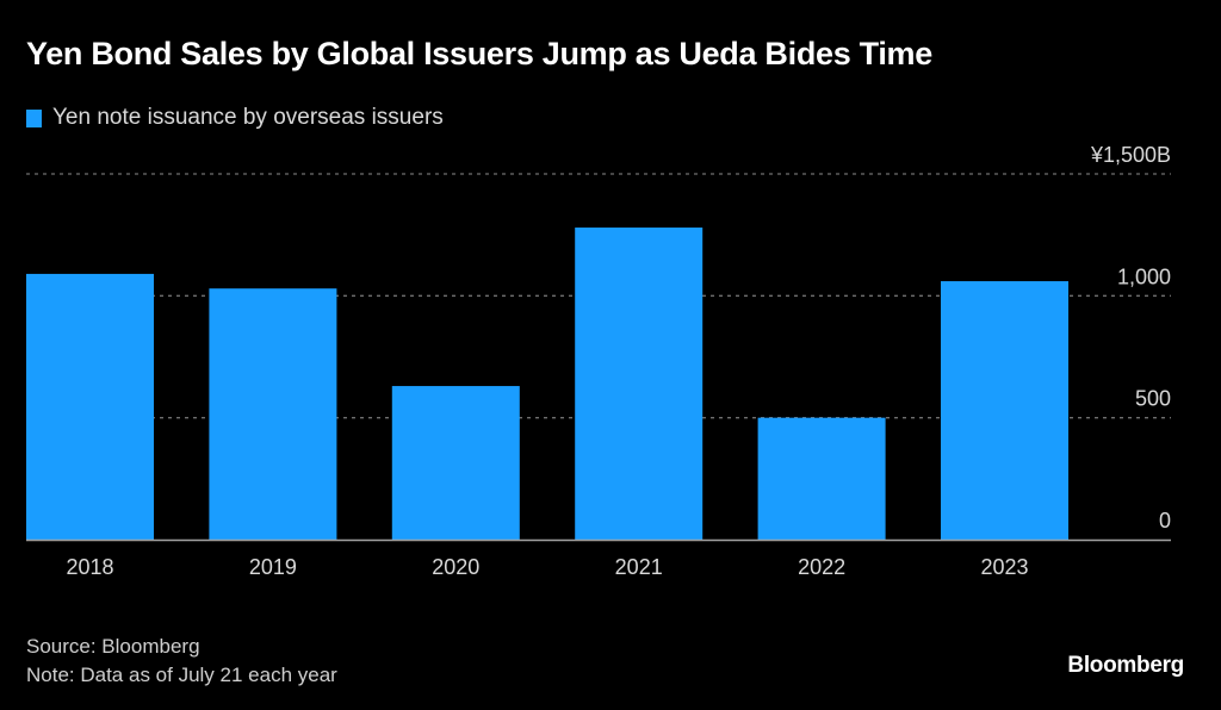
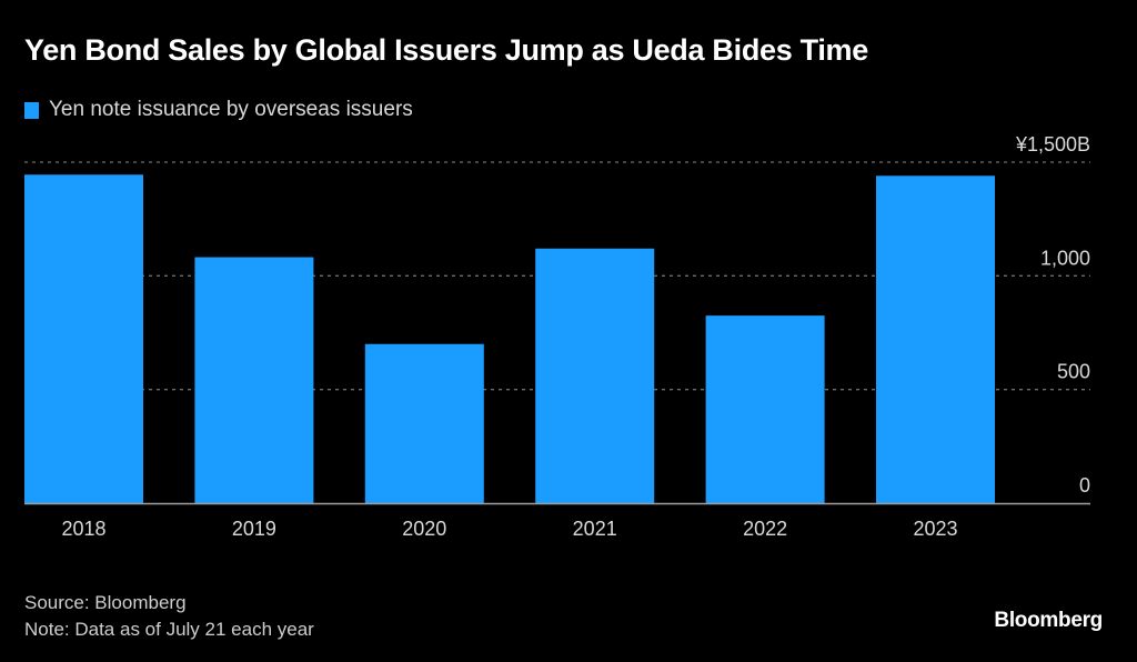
2018: ¥1090B -> ¥1440B
2019: ¥1030B -> ¥1080B
2020: ¥630B -> ¥700B
2021: ¥1280B -> ¥1120B
2022: ¥500B -> ¥820B
2023: ¥1060B -> ¥1440B
